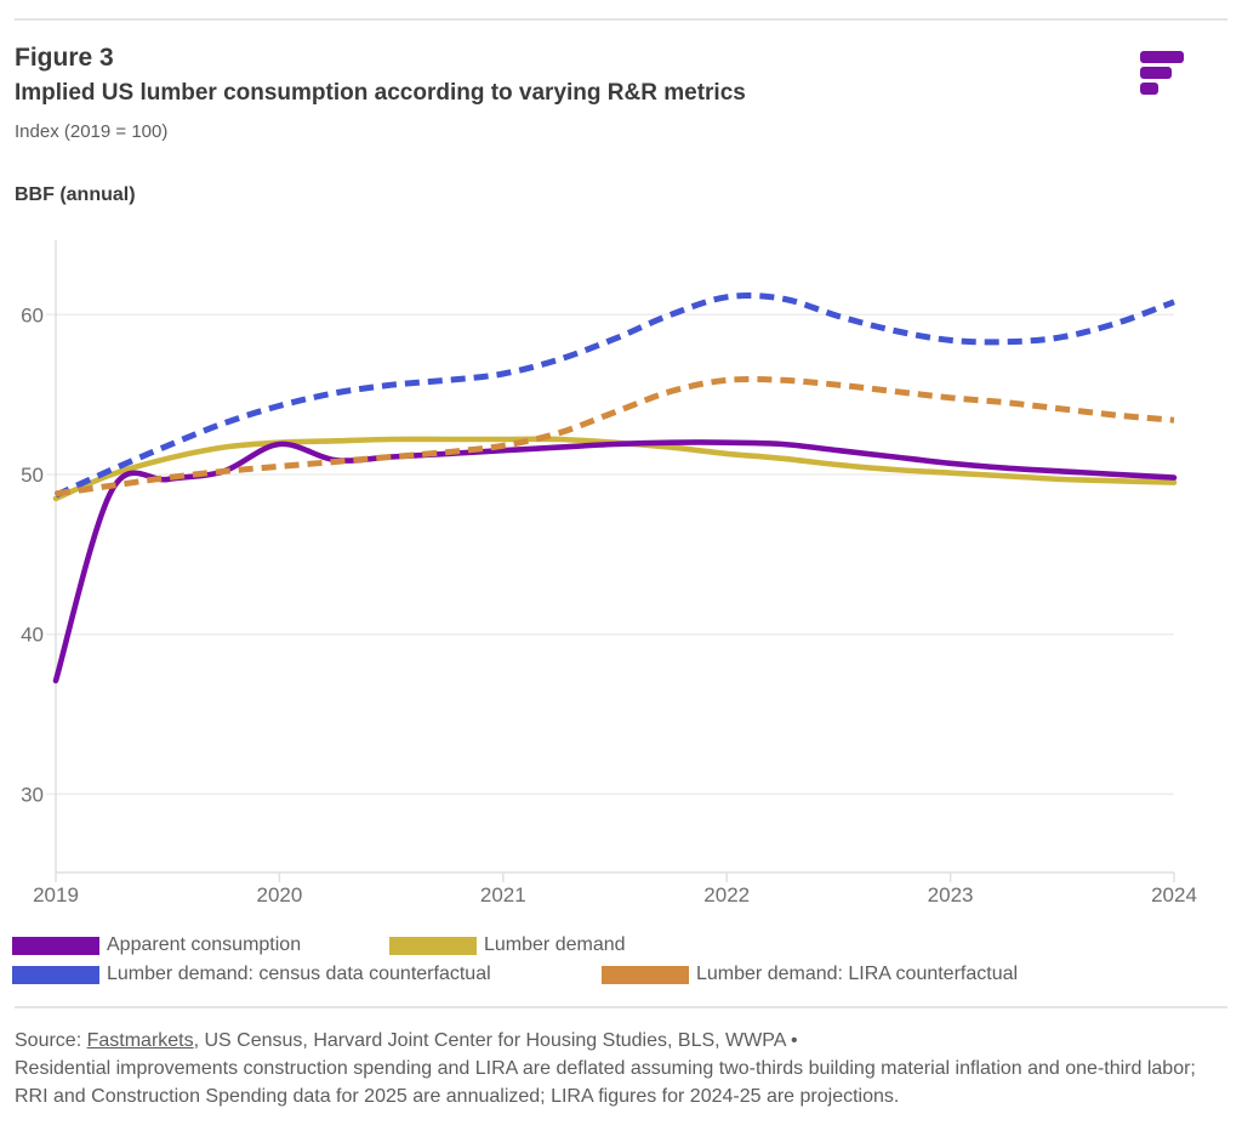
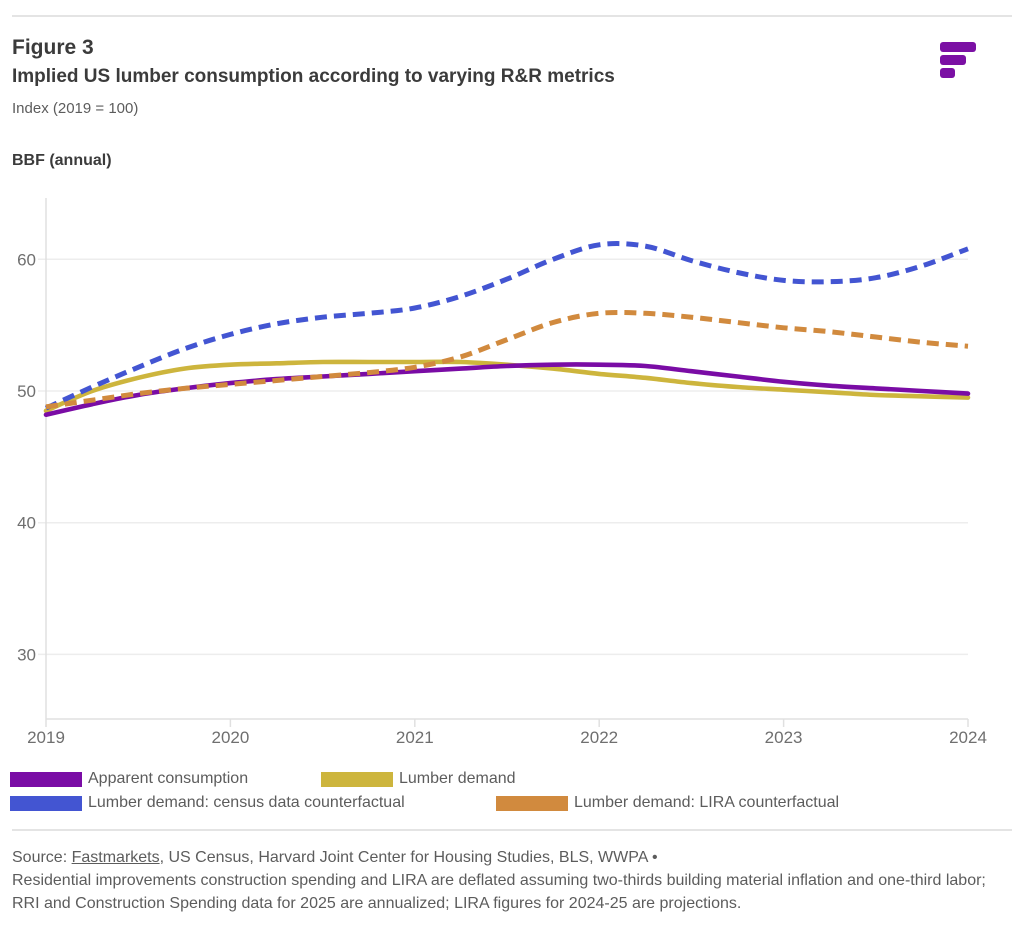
Apparent consumption/2019: 37.1 -> 48.2
Apparent consumption/2020: 51.9 -> 50.6
